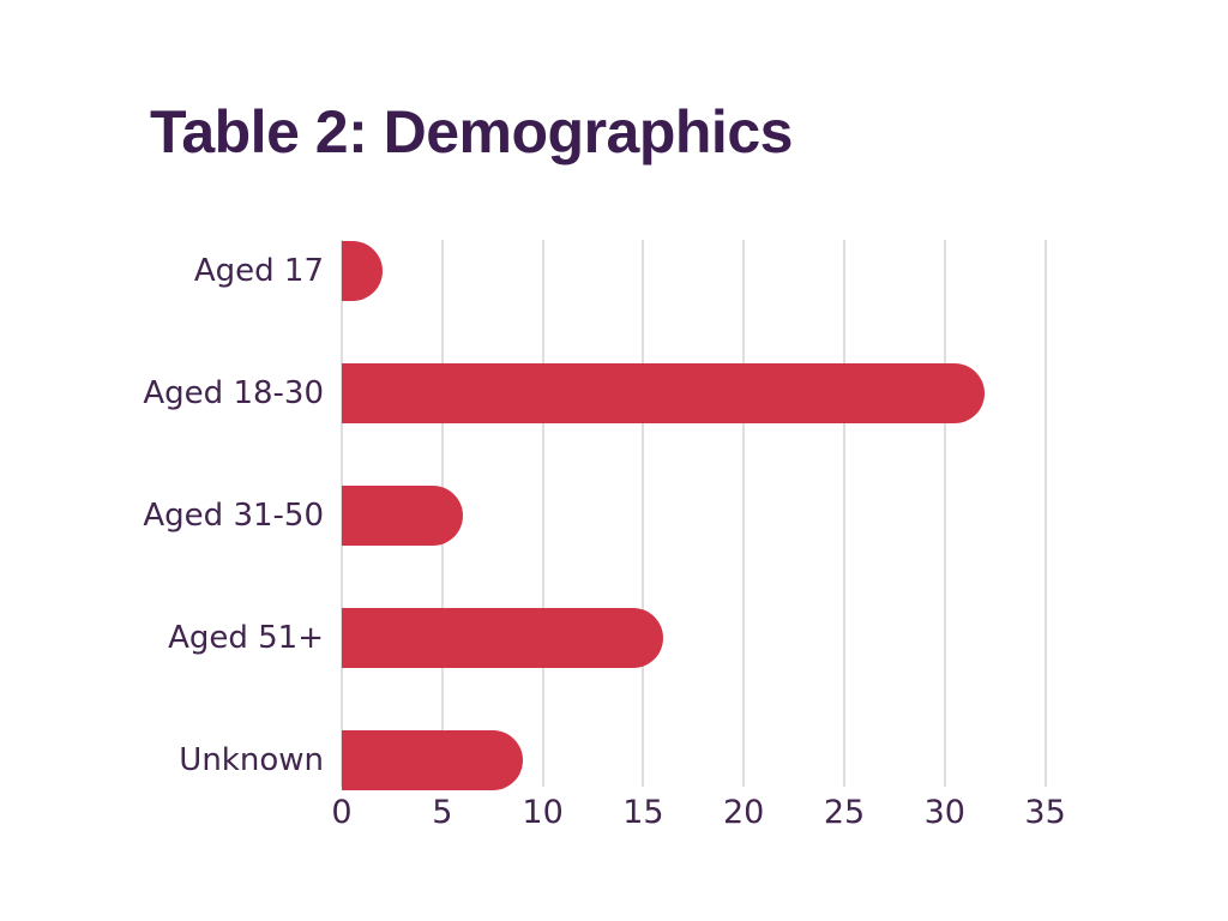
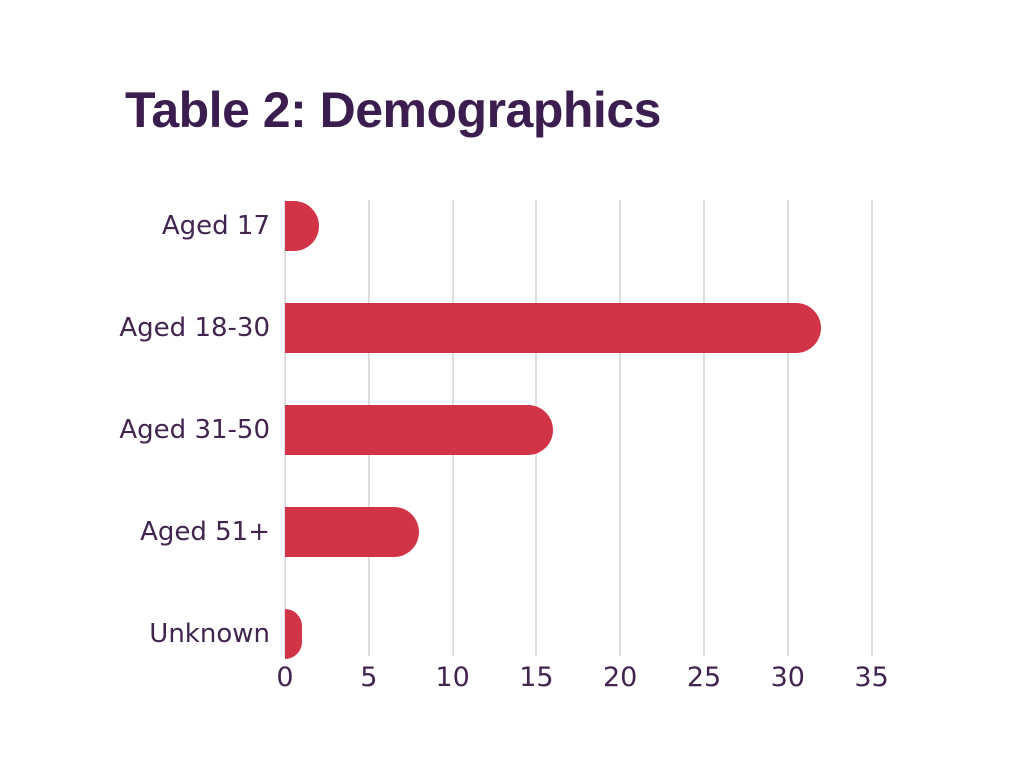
Aged 31-50: 6 -> 16
Aged 51+: 16 -> 8
Unknown: 9 -> 1
